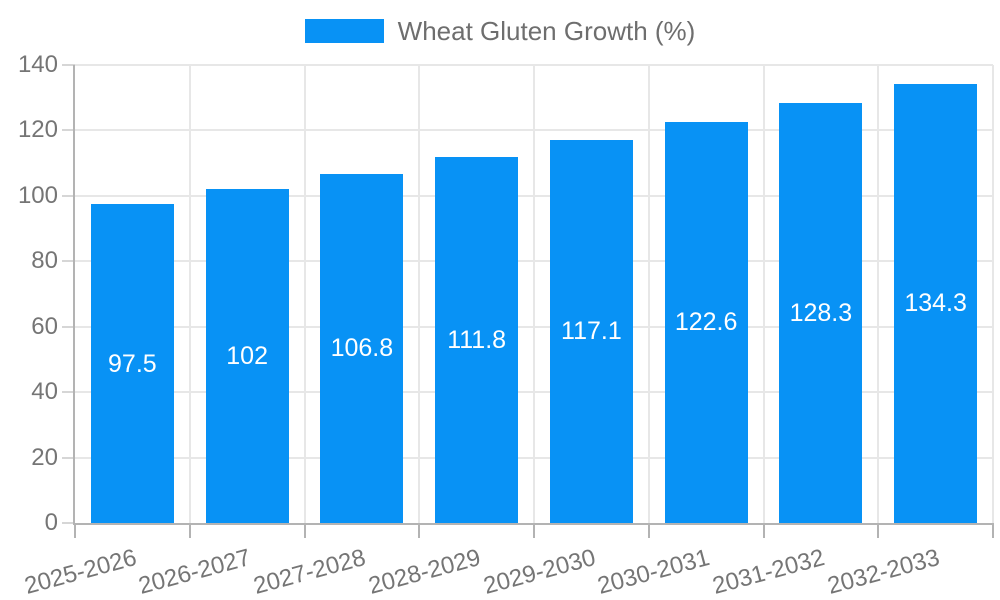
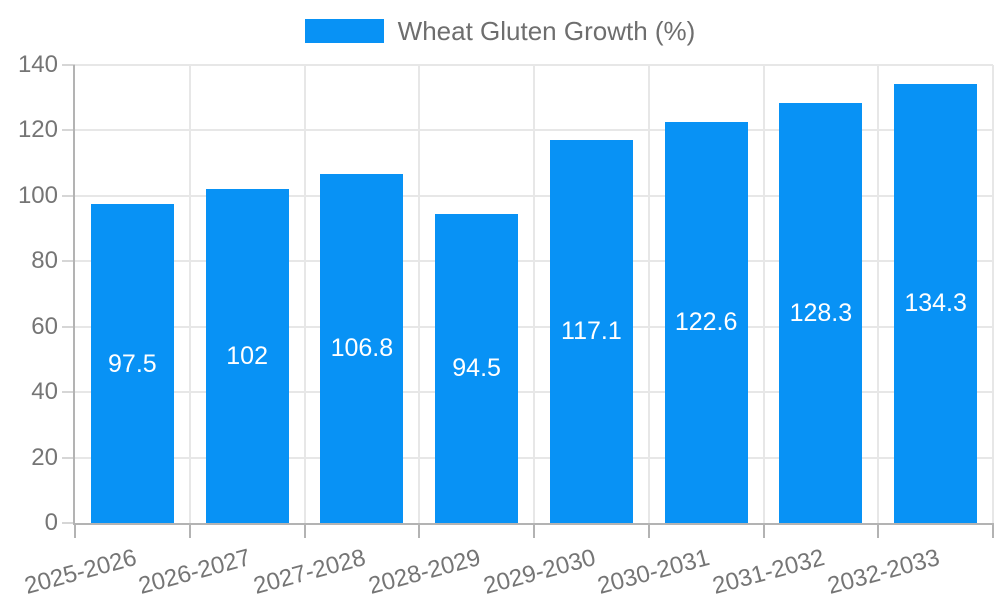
2028-2029: 111.8 -> 94.5
